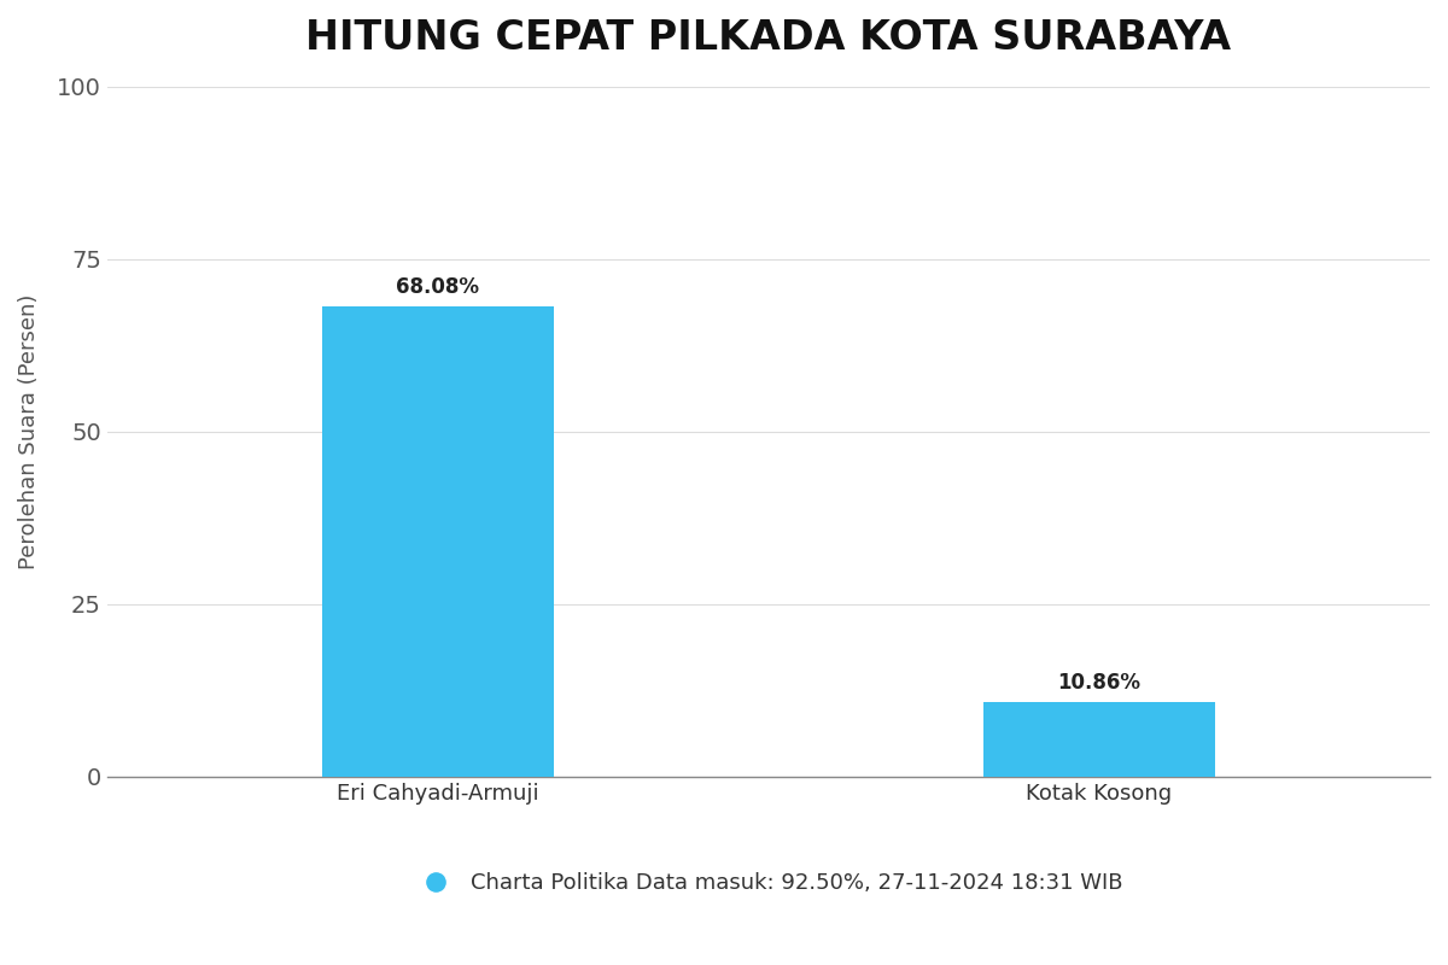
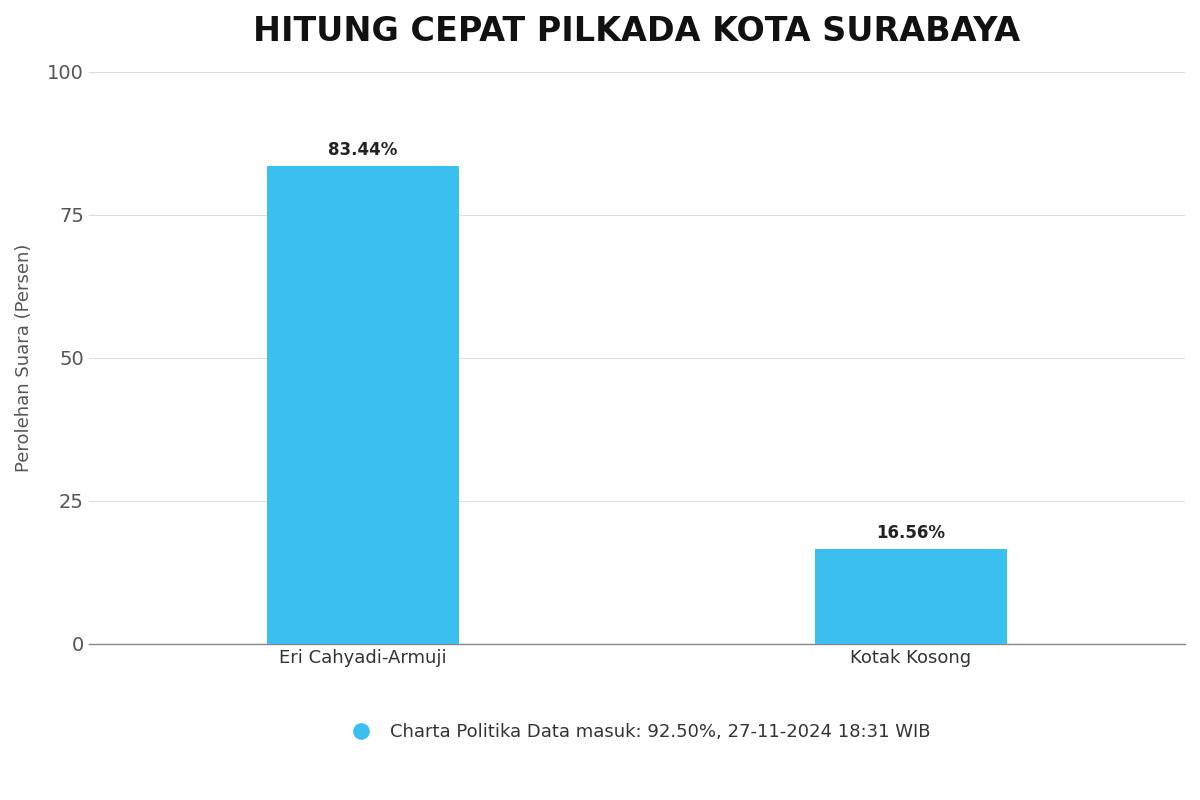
Eri Cahyadi-Armuji: 68.08% -> 83.44%
Kotak Kosong: 10.86% -> 16.56%
